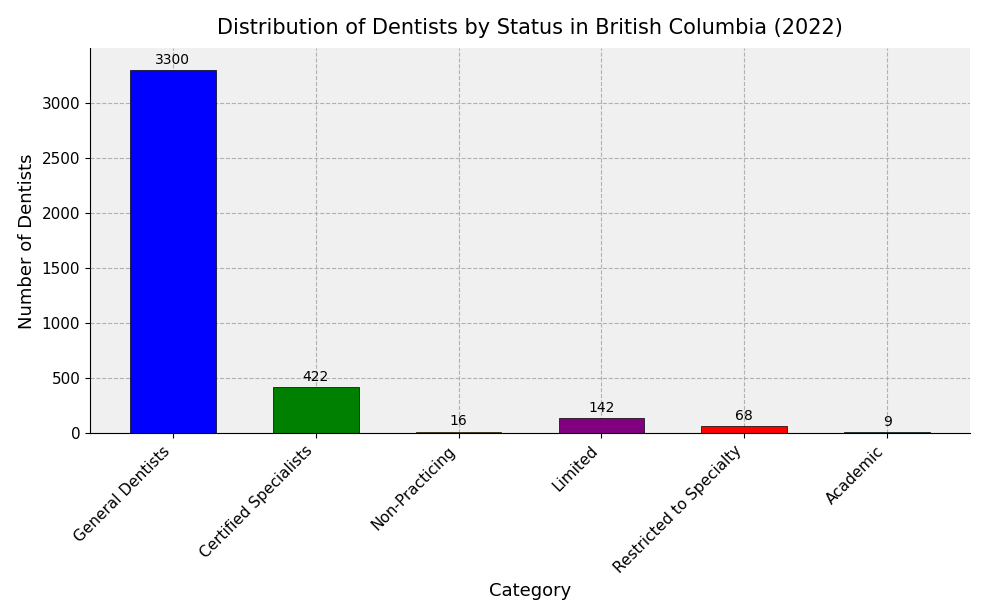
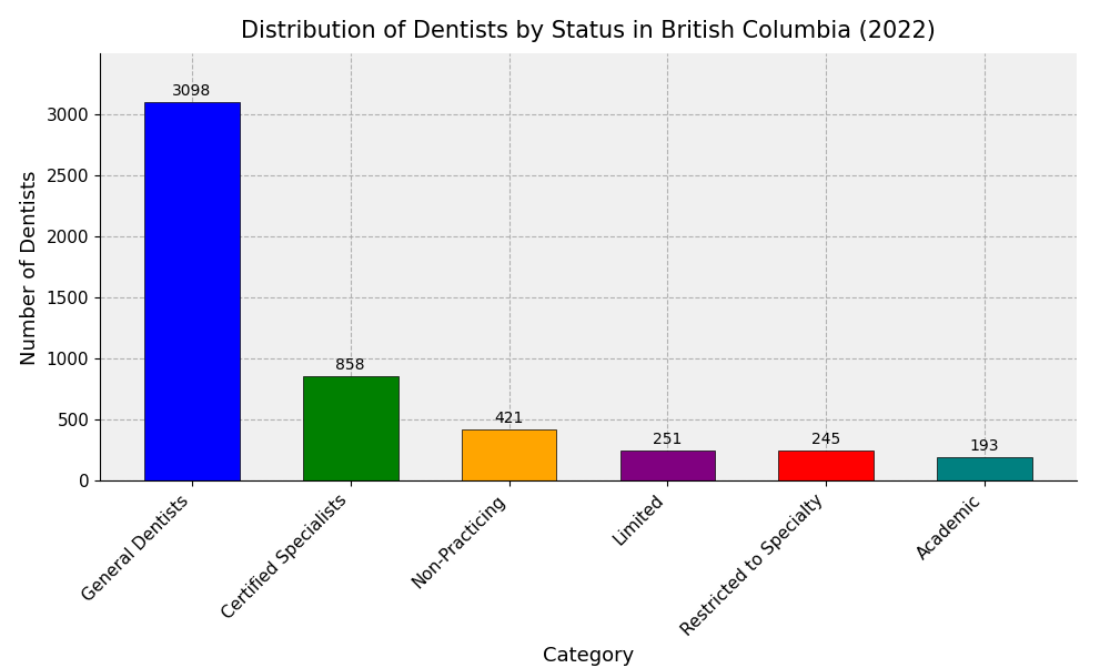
General Dentists: 3300 -> 3098
Certified Specialists: 422 -> 858
Non-Practicing: 16 -> 421
Limited: 142 -> 251
Restricted to Specialty: 68 -> 245
Academic: 9 -> 193
